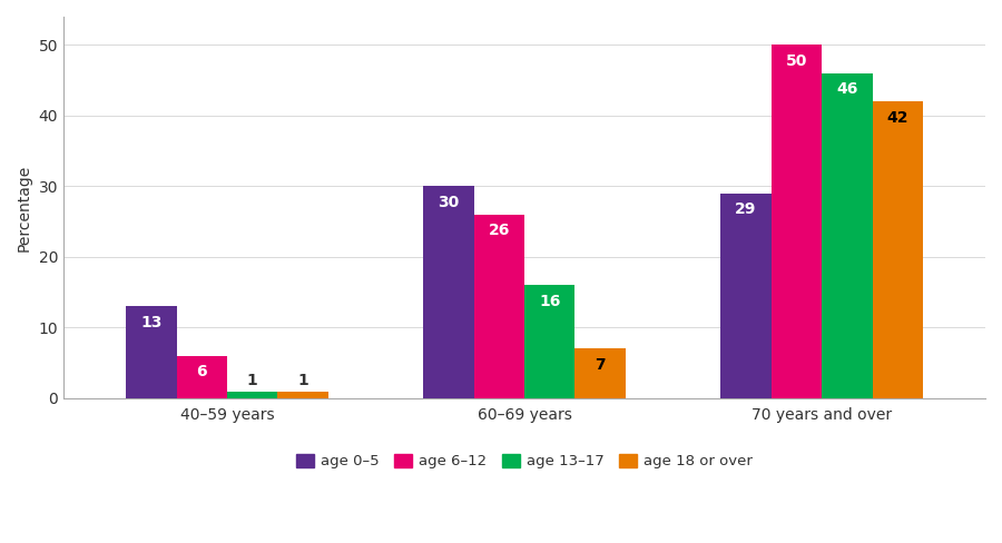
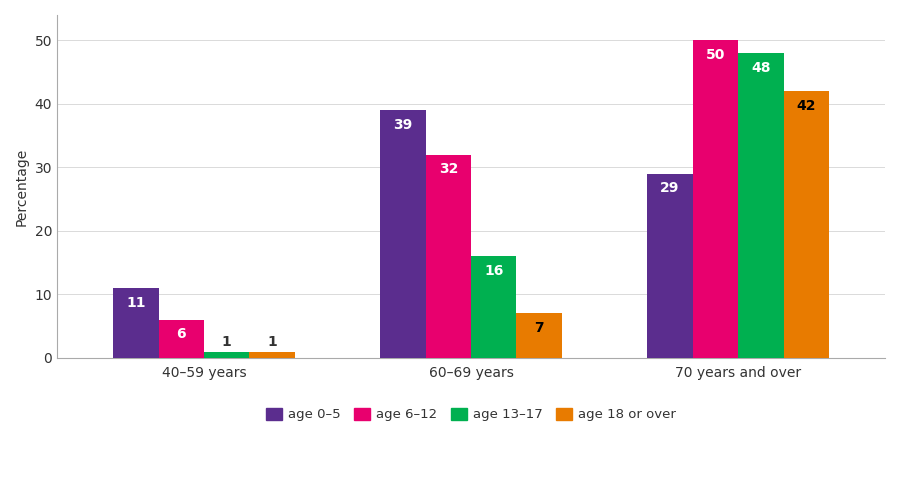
age 0–5/40–59 years: 13 -> 11
age 0–5/60–69 years: 30 -> 39
age 6–12/60–69 years: 26 -> 32
age 13–17/70 years and over: 46 -> 48
